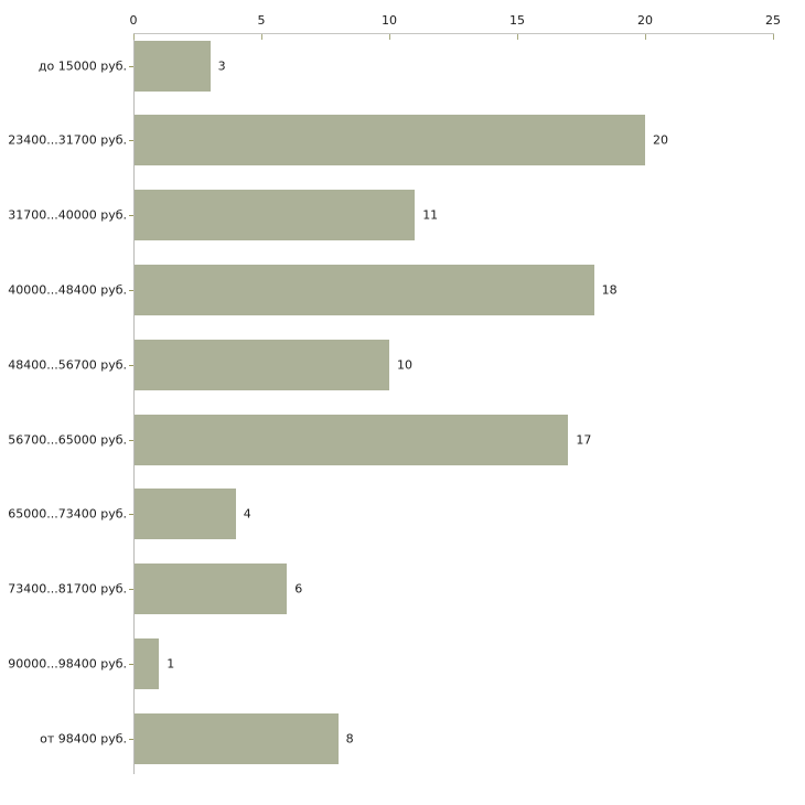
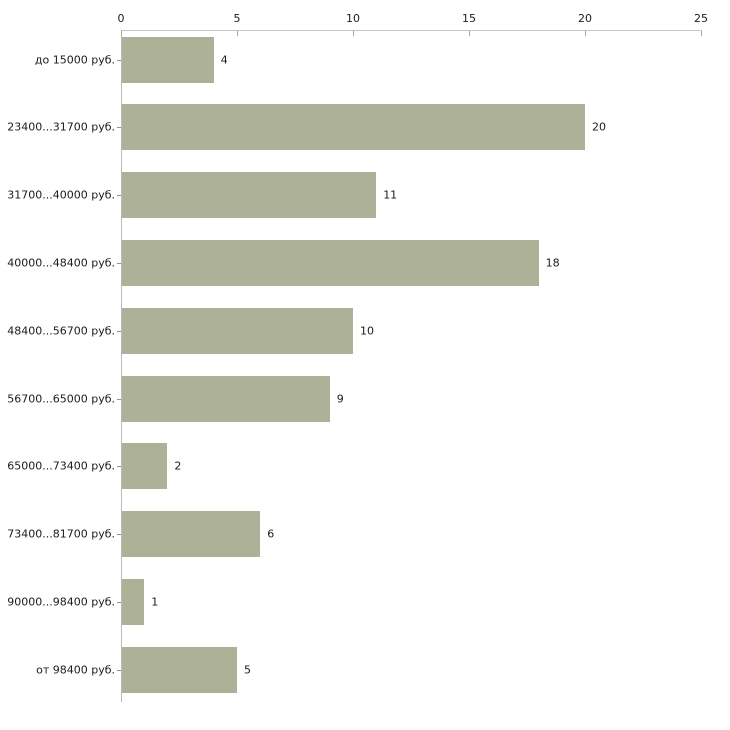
до 15000 руб.: 3 -> 4
56700...65000 руб.: 17 -> 9
65000...73400 руб.: 4 -> 2
от 98400 руб.: 8 -> 5
